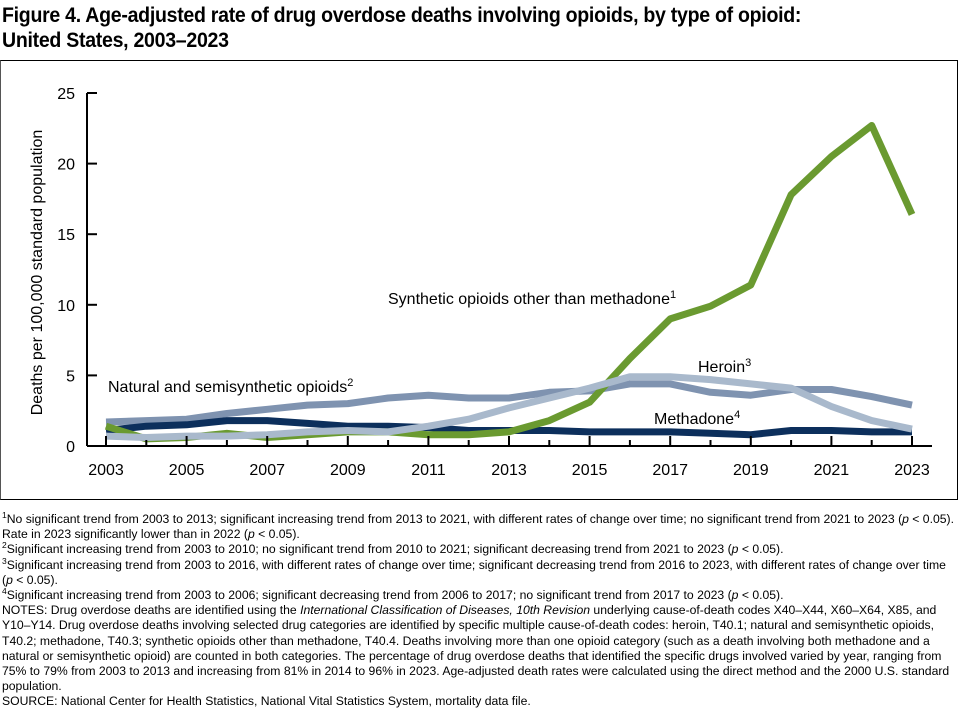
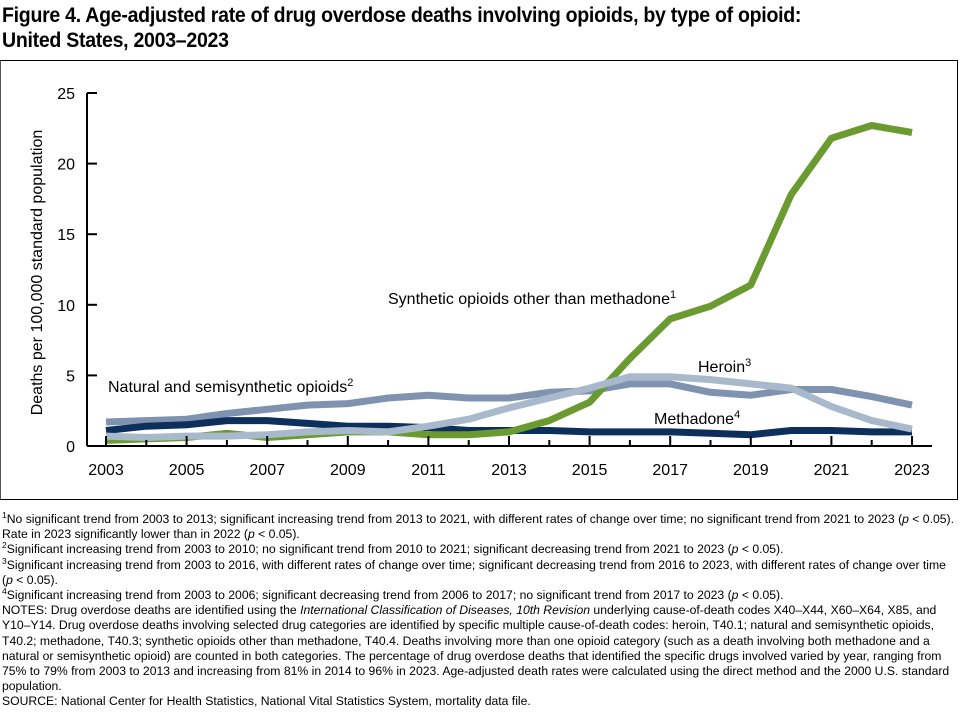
Synthetic opioids other than methadone/2003: 1.4 -> 0.4
Synthetic opioids other than methadone/2021: 20.5 -> 21.8
Synthetic opioids other than methadone/2023: 16.4 -> 22.2
